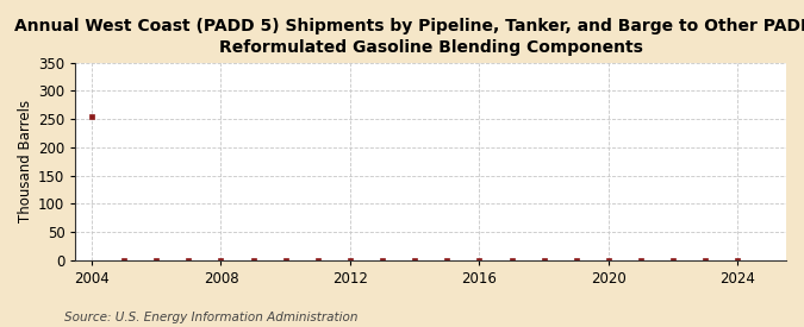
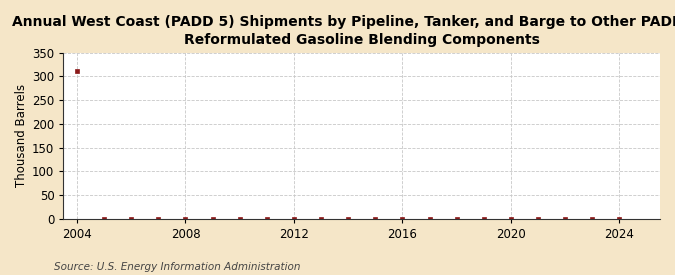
2004: 255 -> 311
